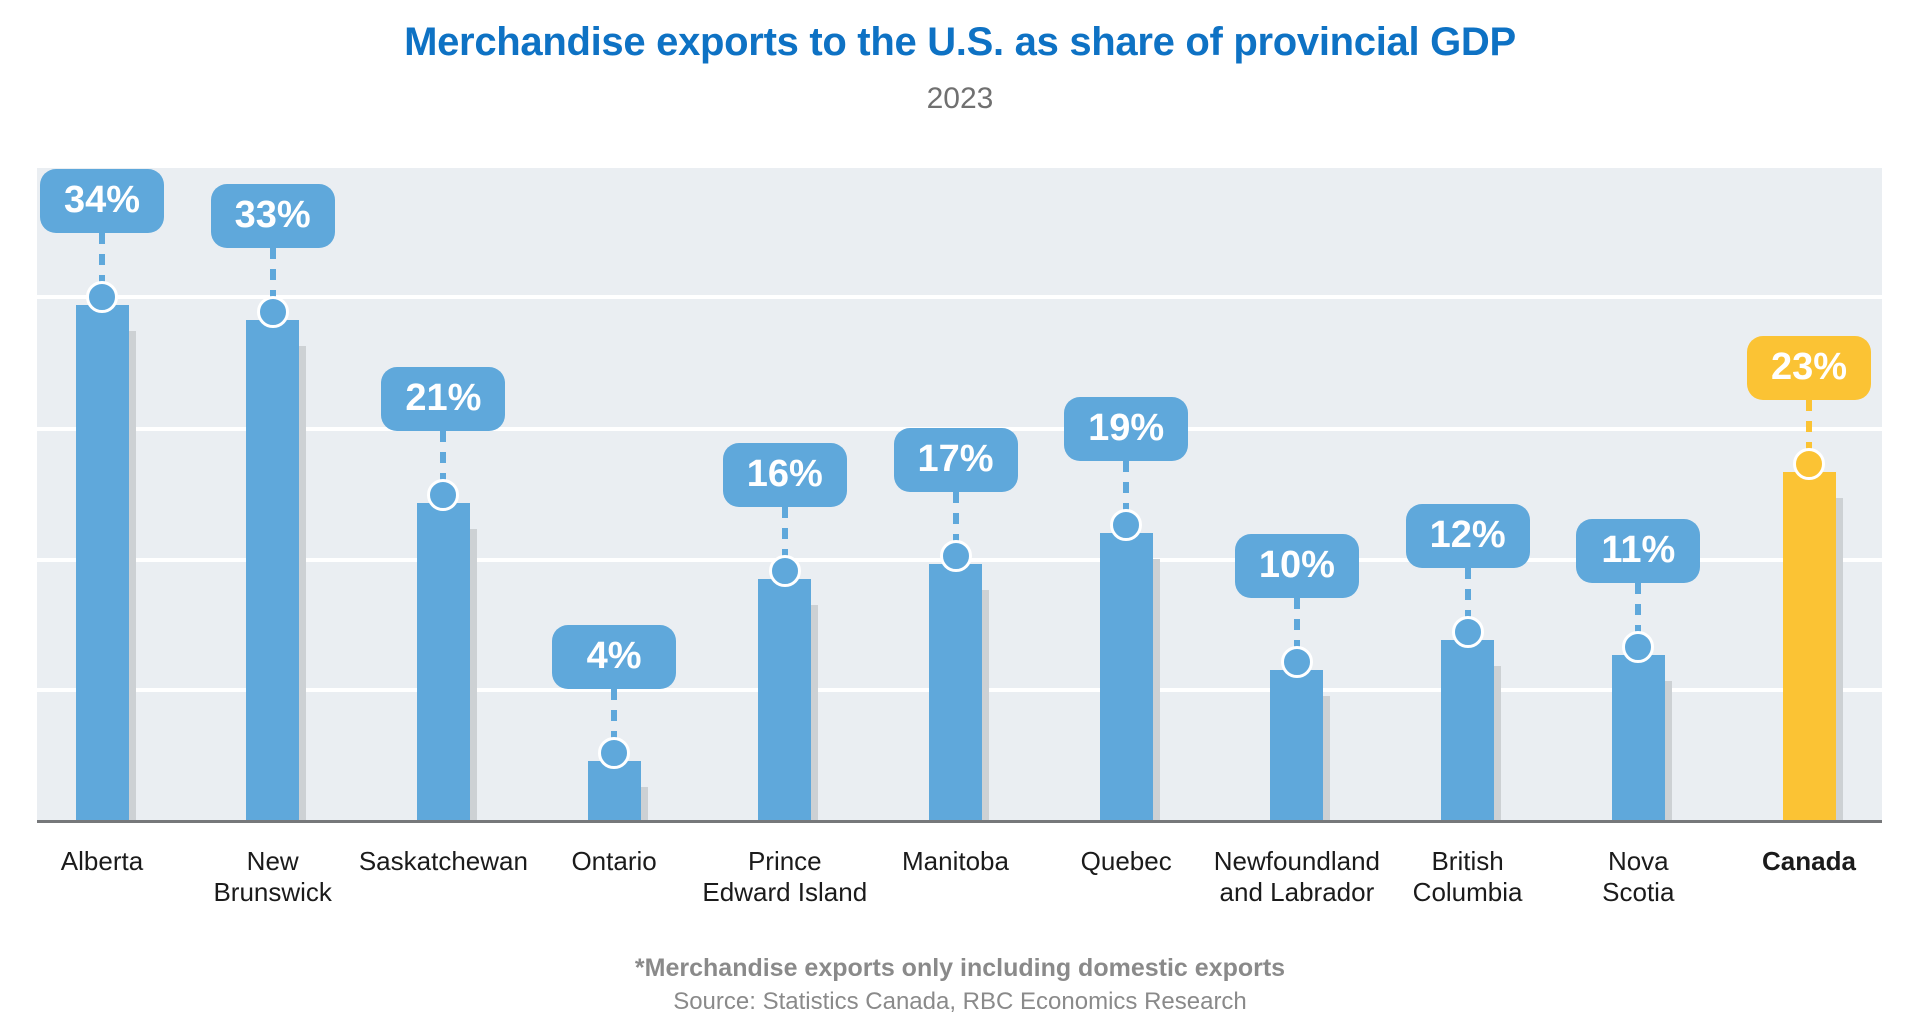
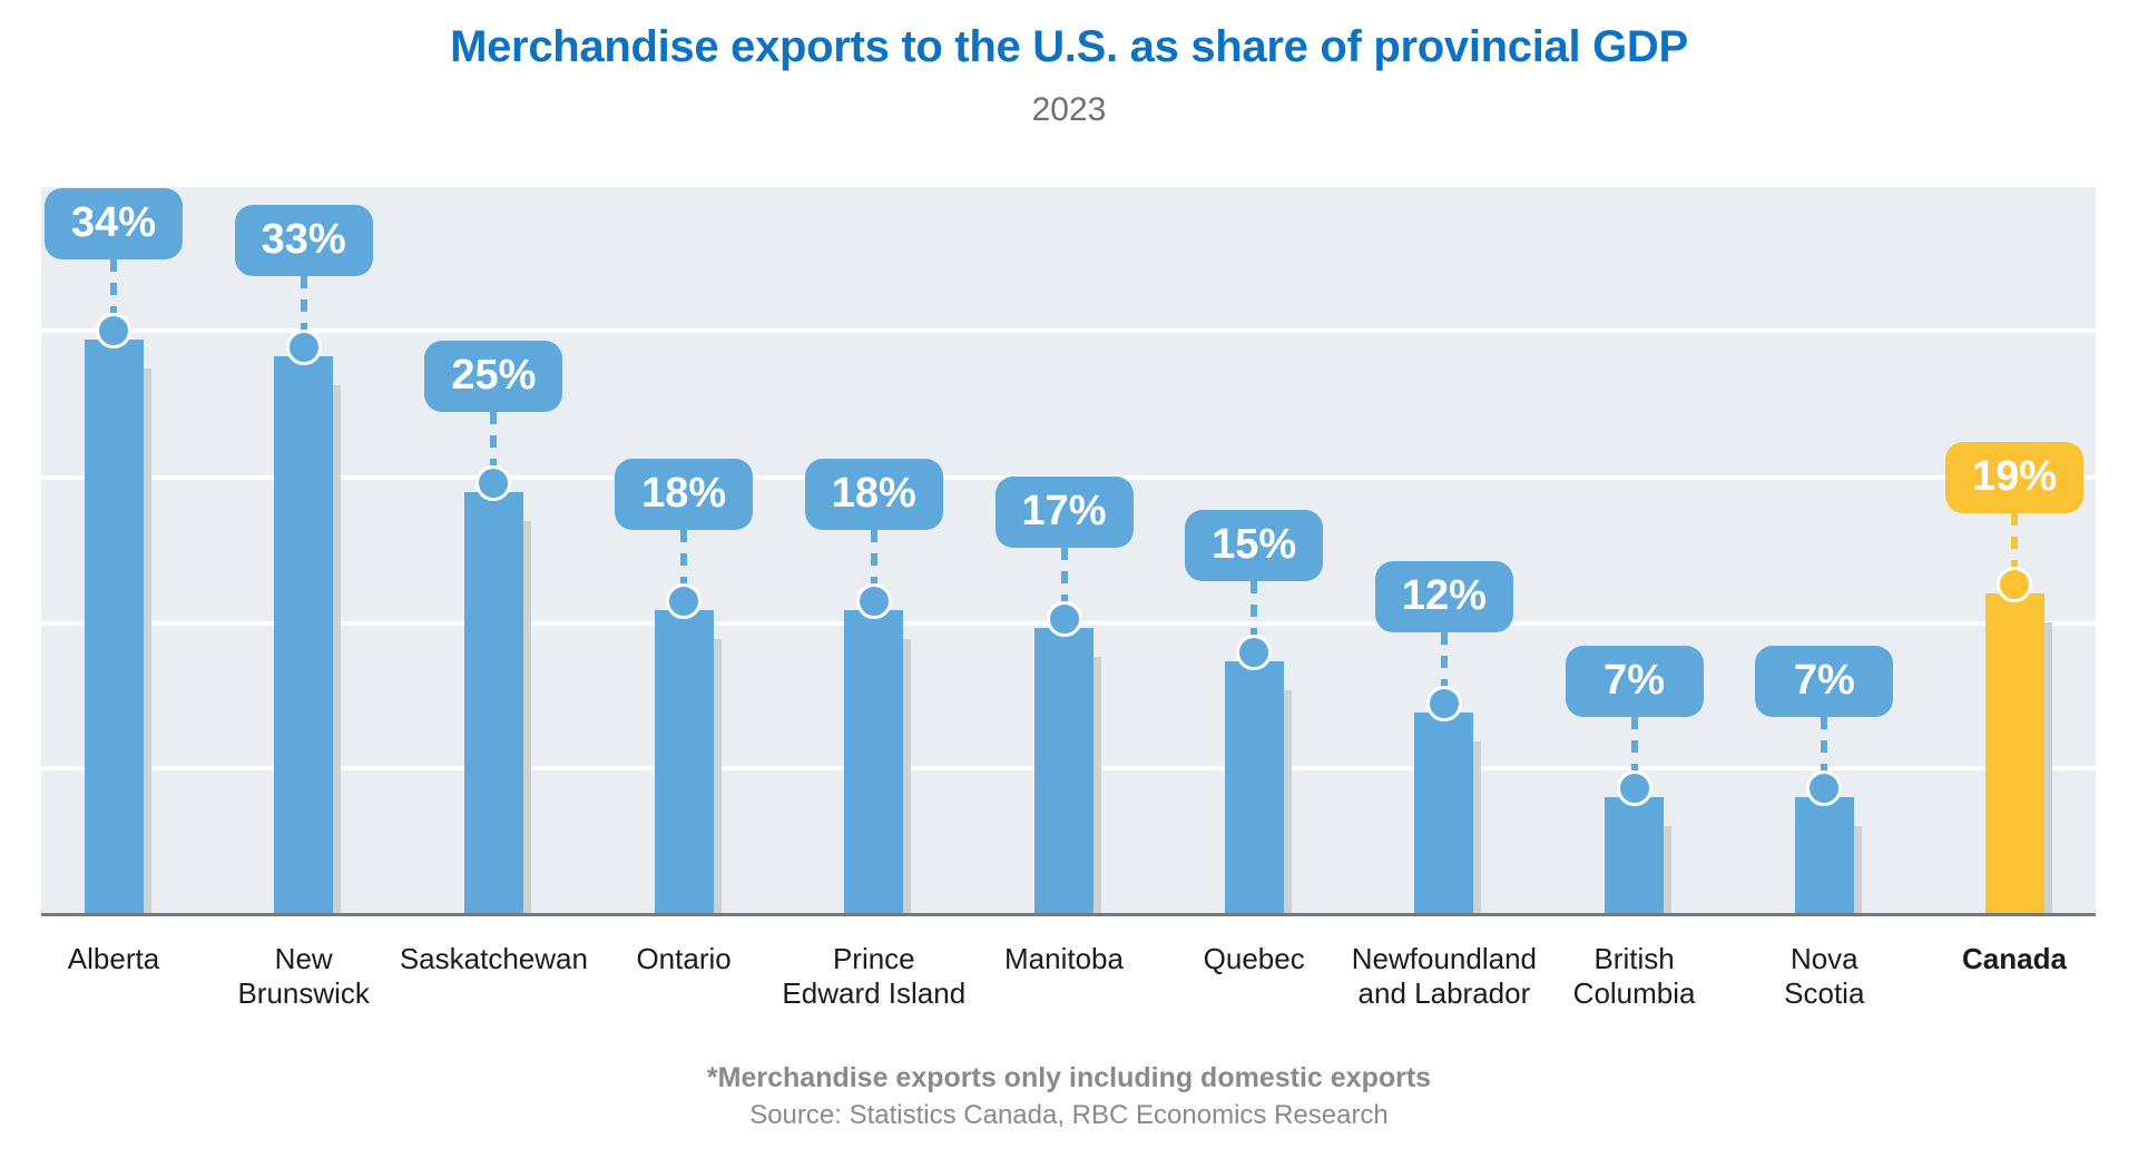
Saskatchewan: 21% -> 25%
Ontario: 4% -> 18%
Prince Edward Island: 16% -> 18%
Quebec: 19% -> 15%
Newfoundland and Labrador: 10% -> 12%
British Columbia: 12% -> 7%
Nova Scotia: 11% -> 7%
Canada: 23% -> 19%
